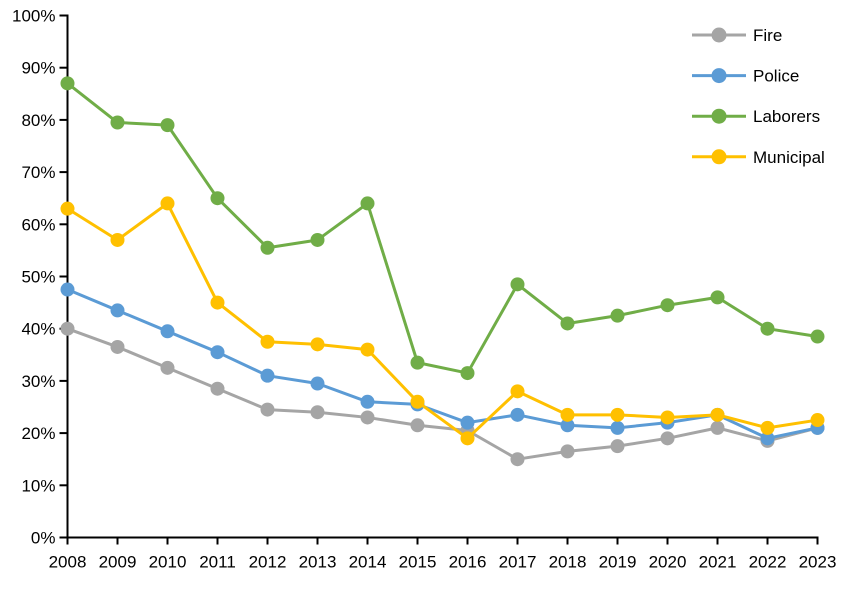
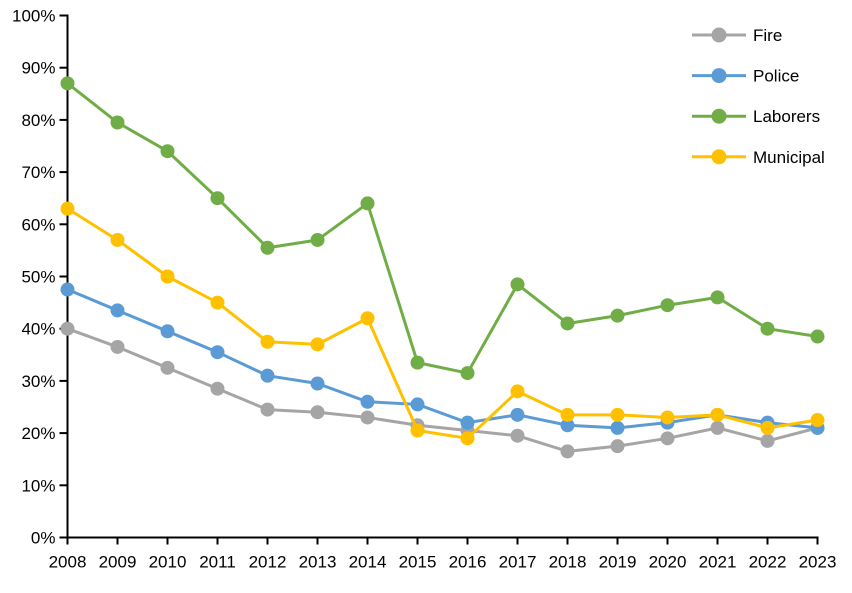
Laborers/2010: 79% -> 74%
Municipal/2010: 64% -> 50%
Municipal/2014: 36% -> 42%
Municipal/2015: 26% -> 20%
Fire/2017: 15% -> 20%
Police/2022: 19% -> 22%
